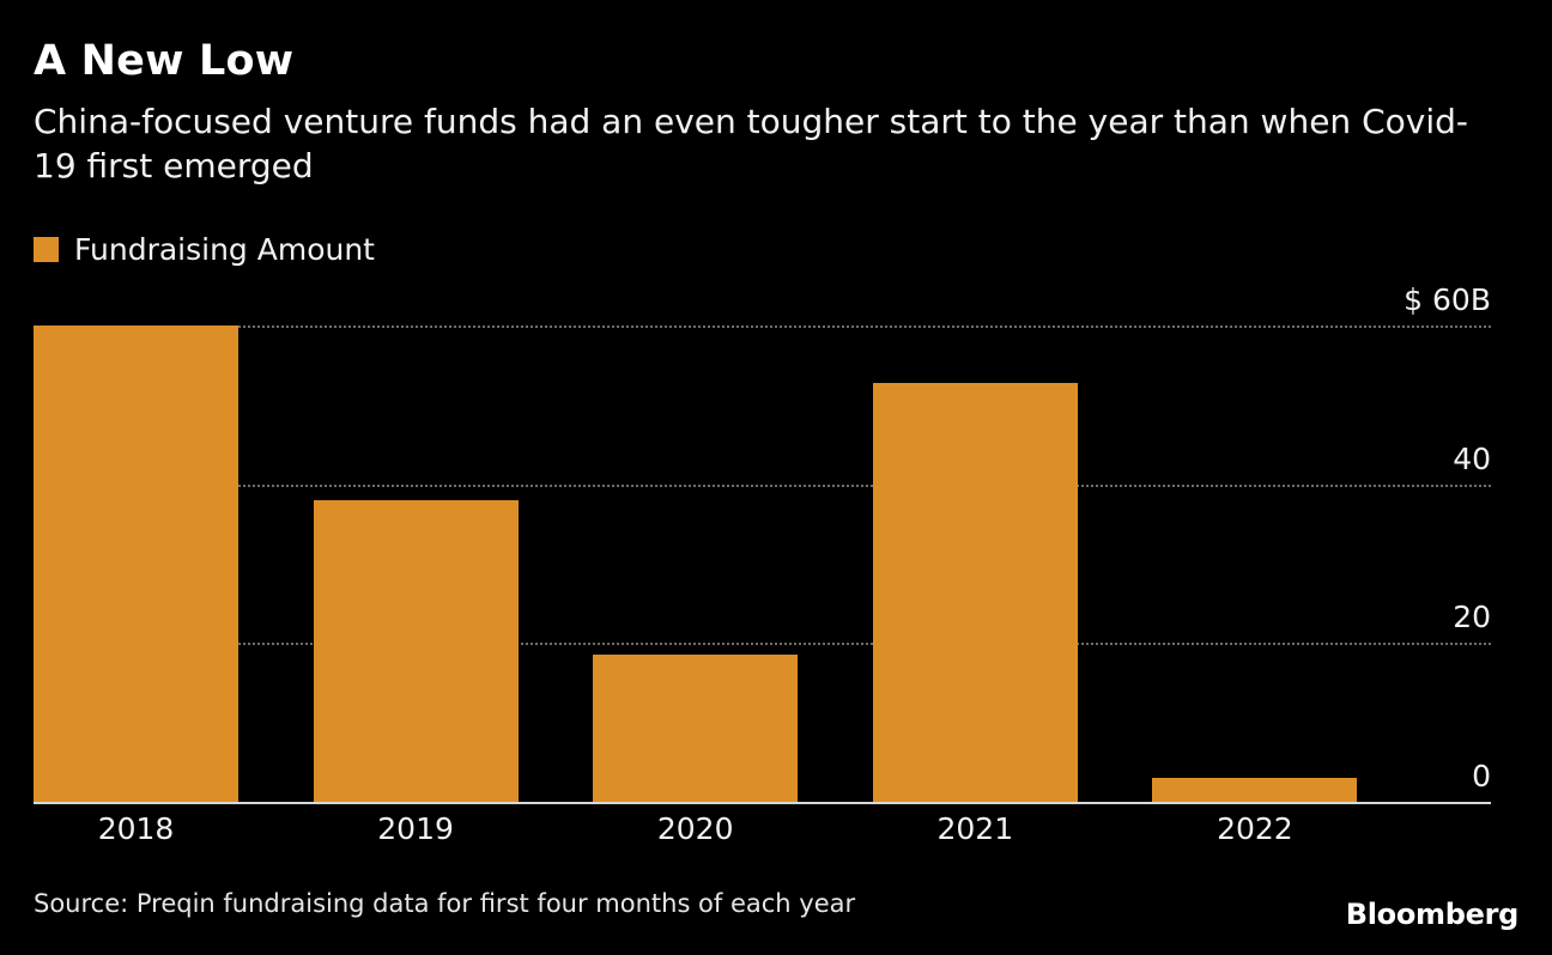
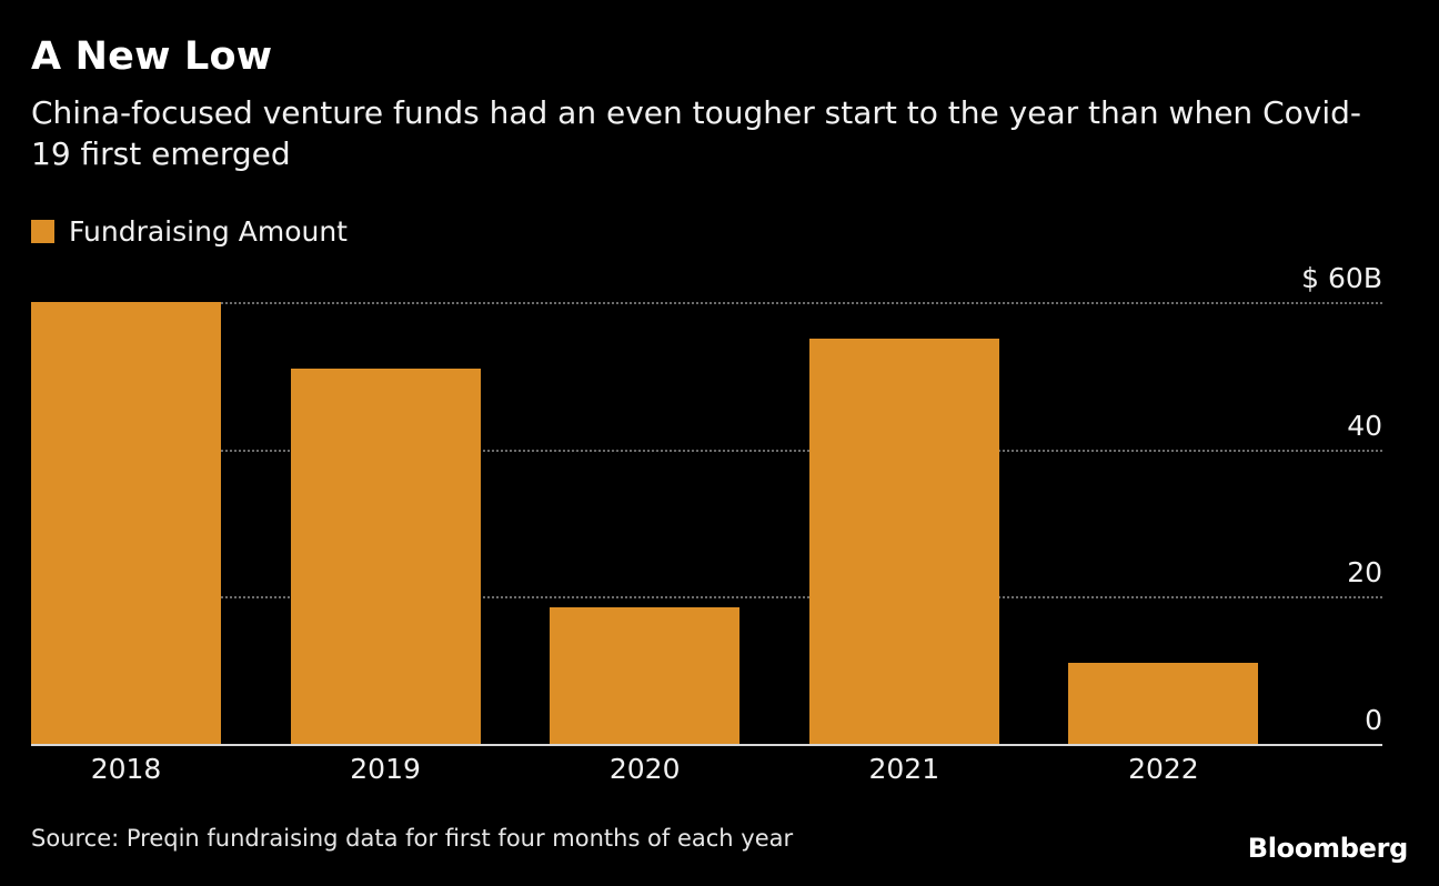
2019: 38 -> 51
2021: 53 -> 55
2022: 3 -> 11
